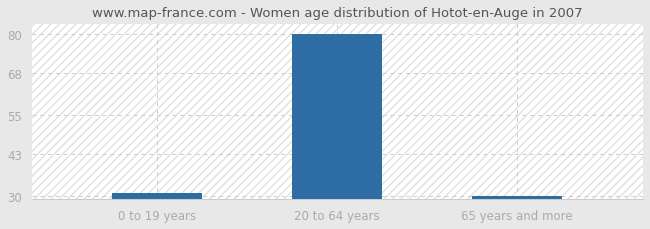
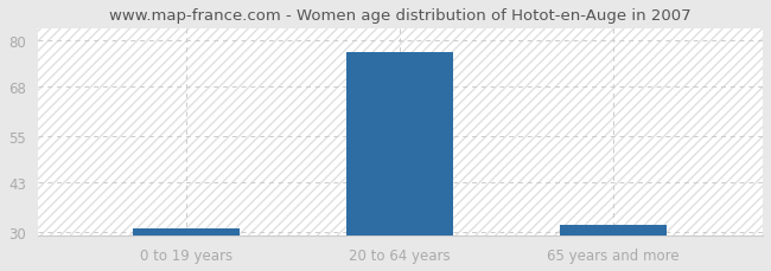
20 to 64 years: 80 -> 77
65 years and more: 30 -> 32
